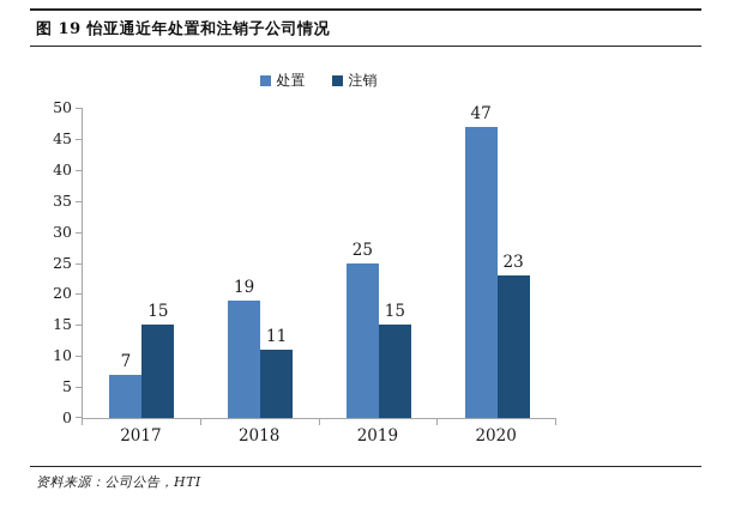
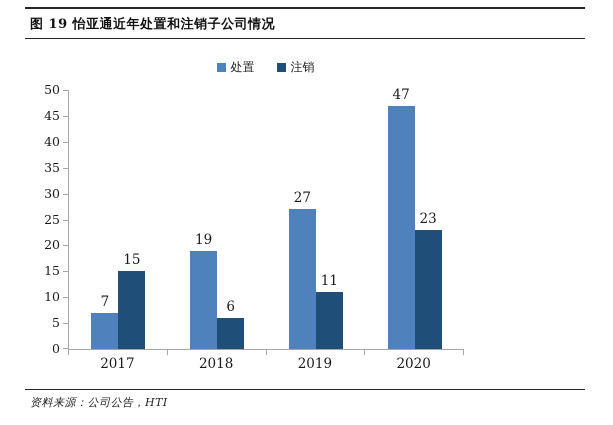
注销/2018: 11 -> 6
处置/2019: 25 -> 27
注销/2019: 15 -> 11
